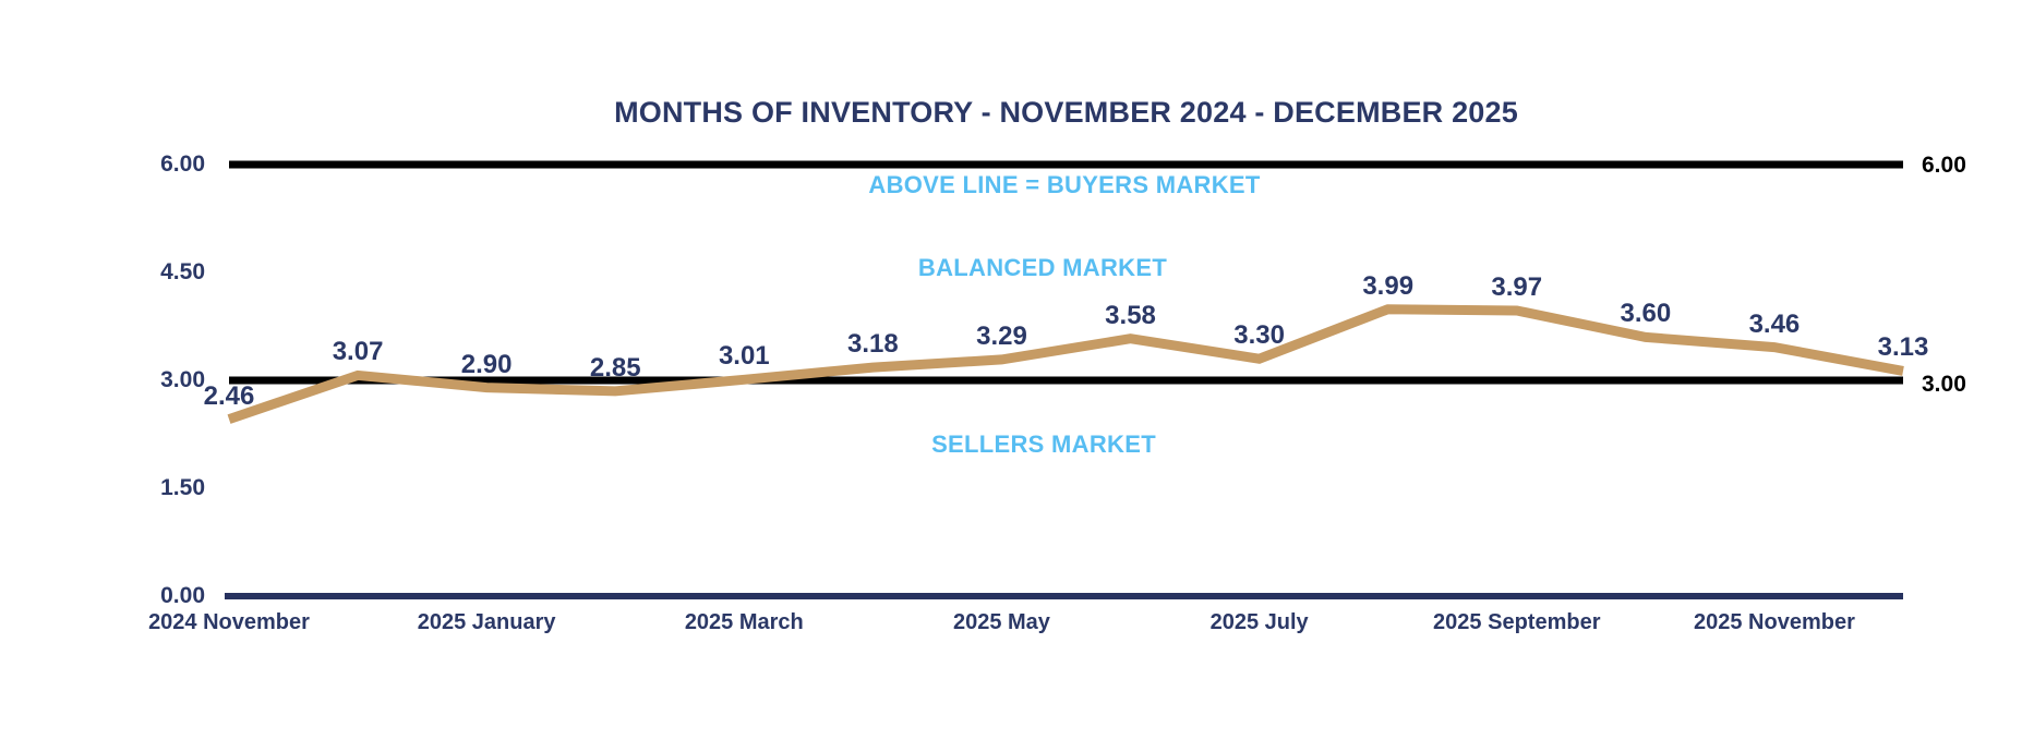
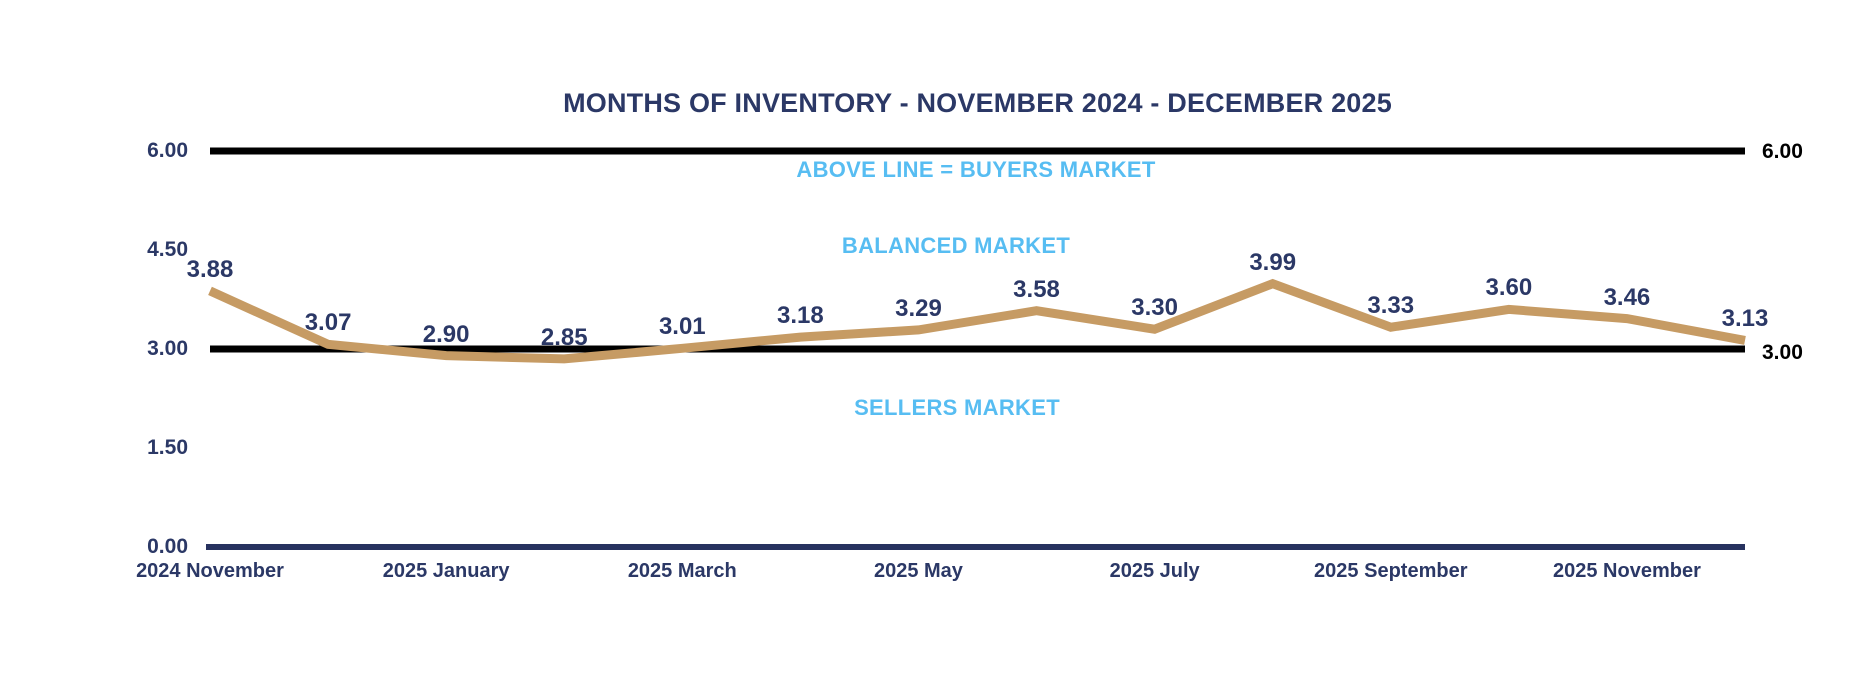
2024 November: 2.46 -> 3.88
2025 September: 3.97 -> 3.33
